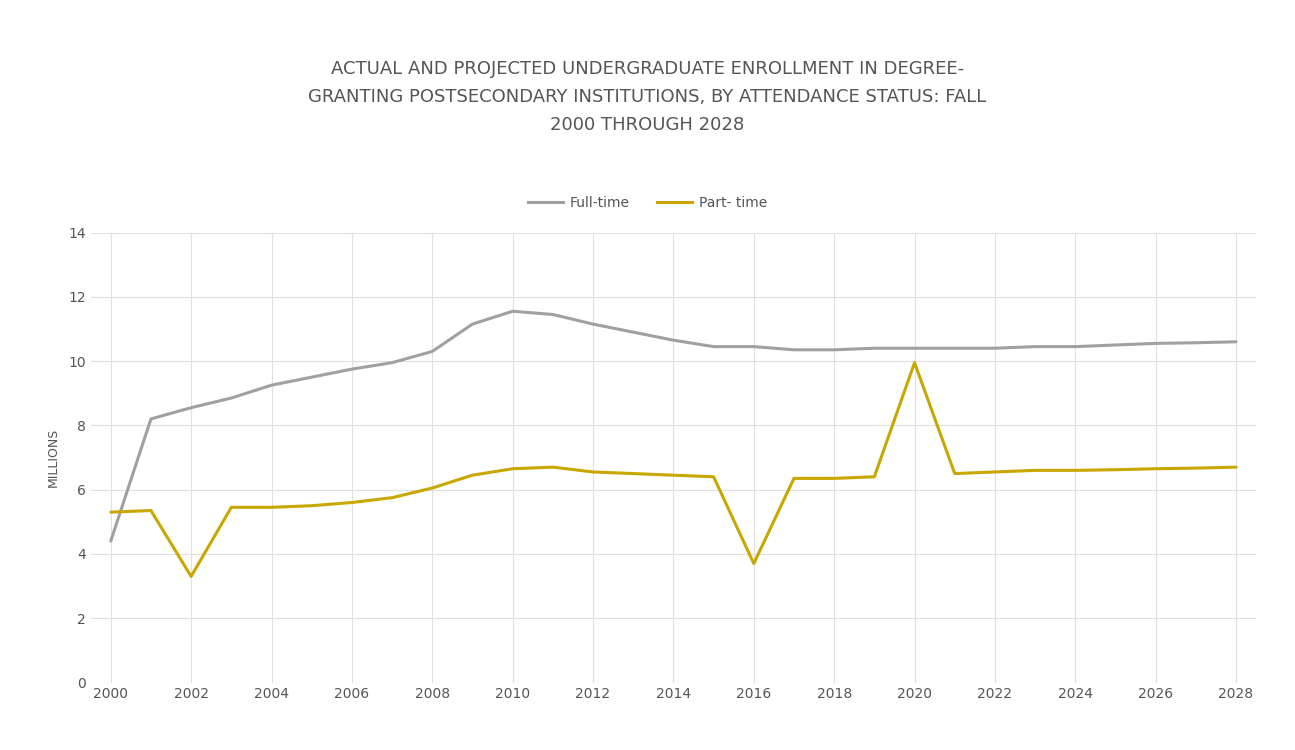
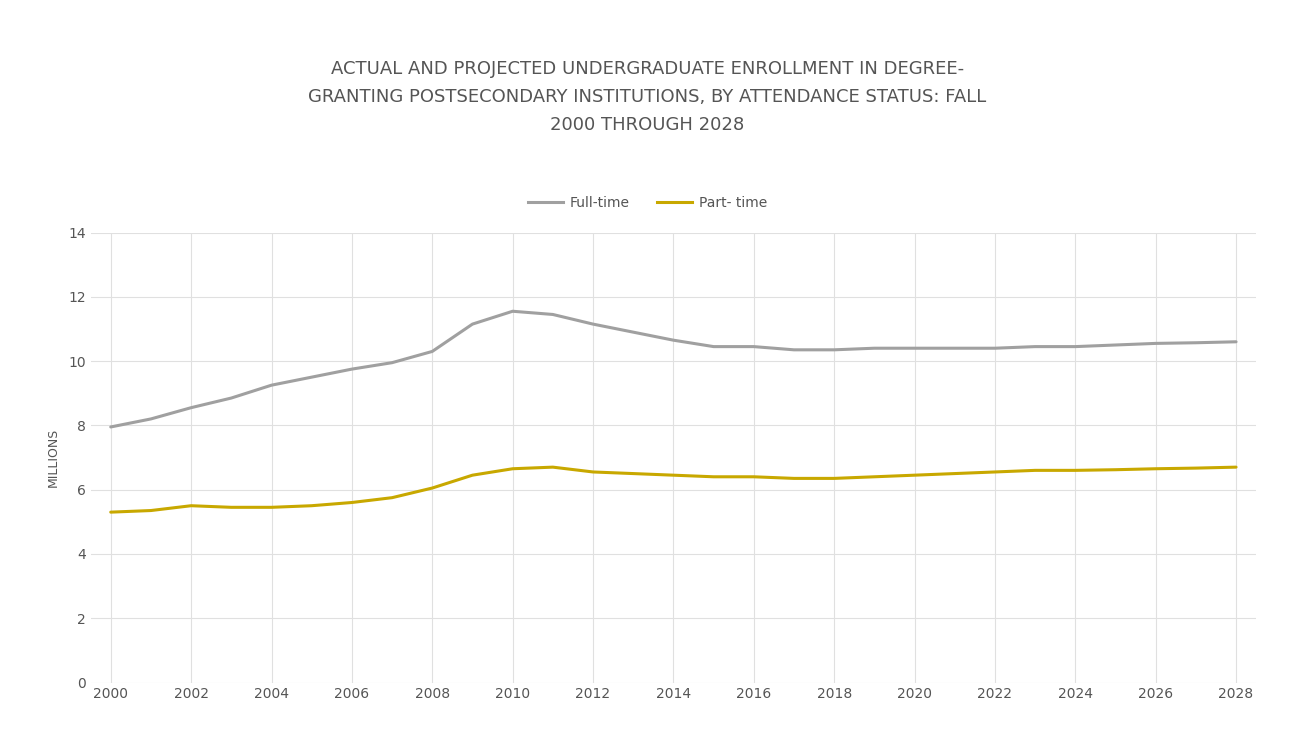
Full-time/2000: 4.40 -> 7.95
Part- time/2002: 3.30 -> 5.50
Part- time/2016: 3.70 -> 6.40
Part- time/2020: 9.95 -> 6.45
